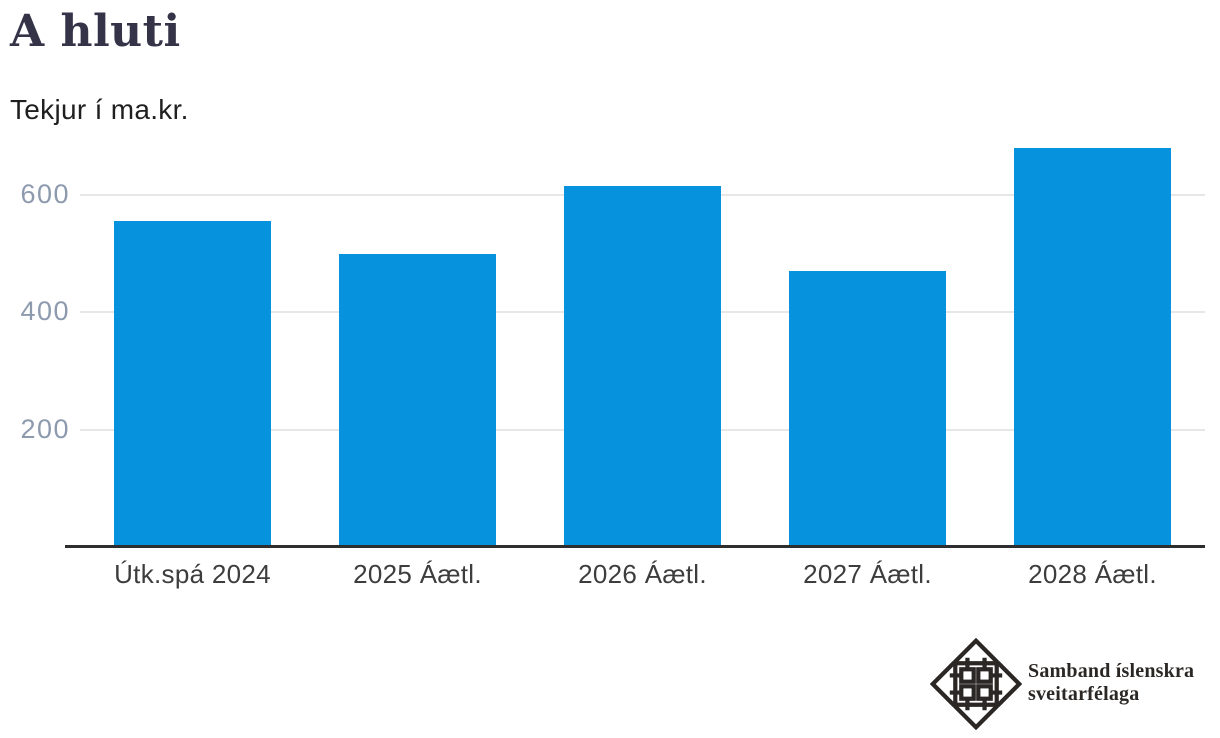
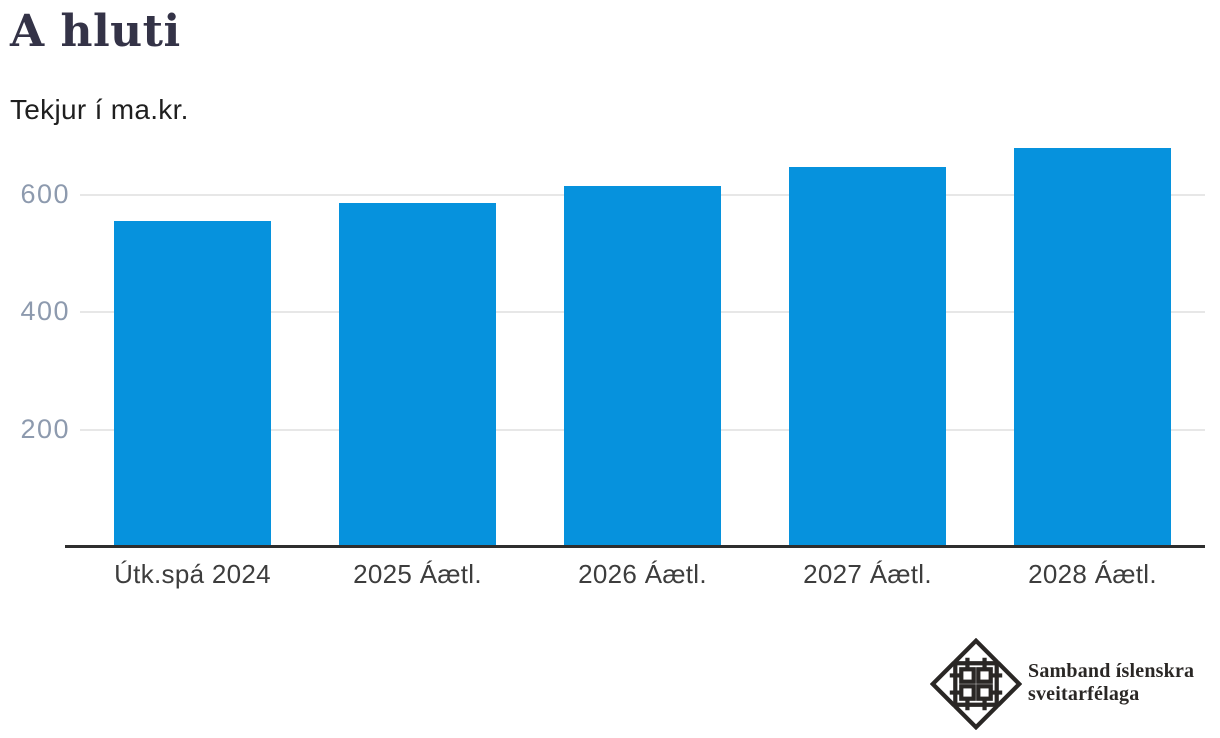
2025 Áætl.: 500 -> 590
2027 Áætl.: 470 -> 650
